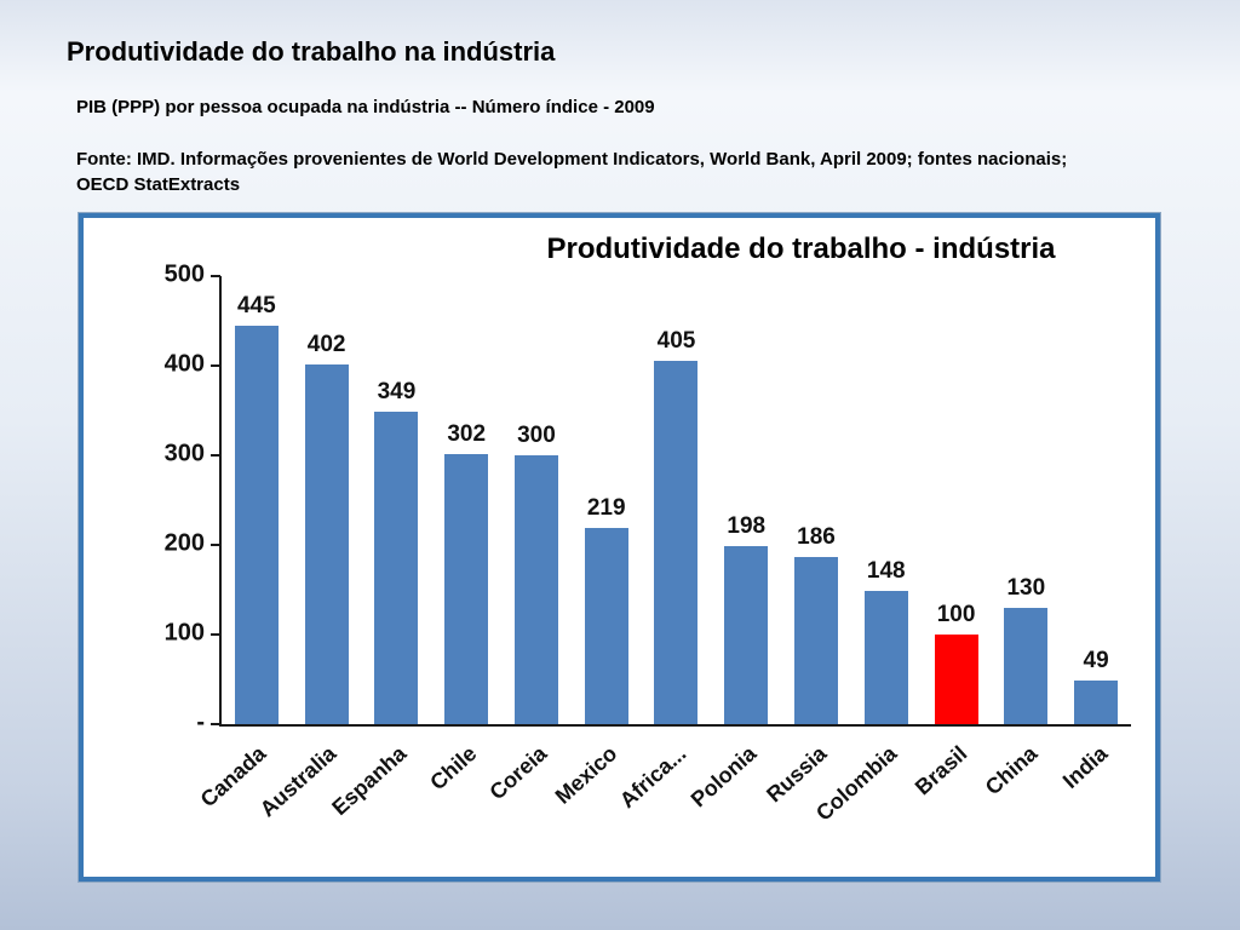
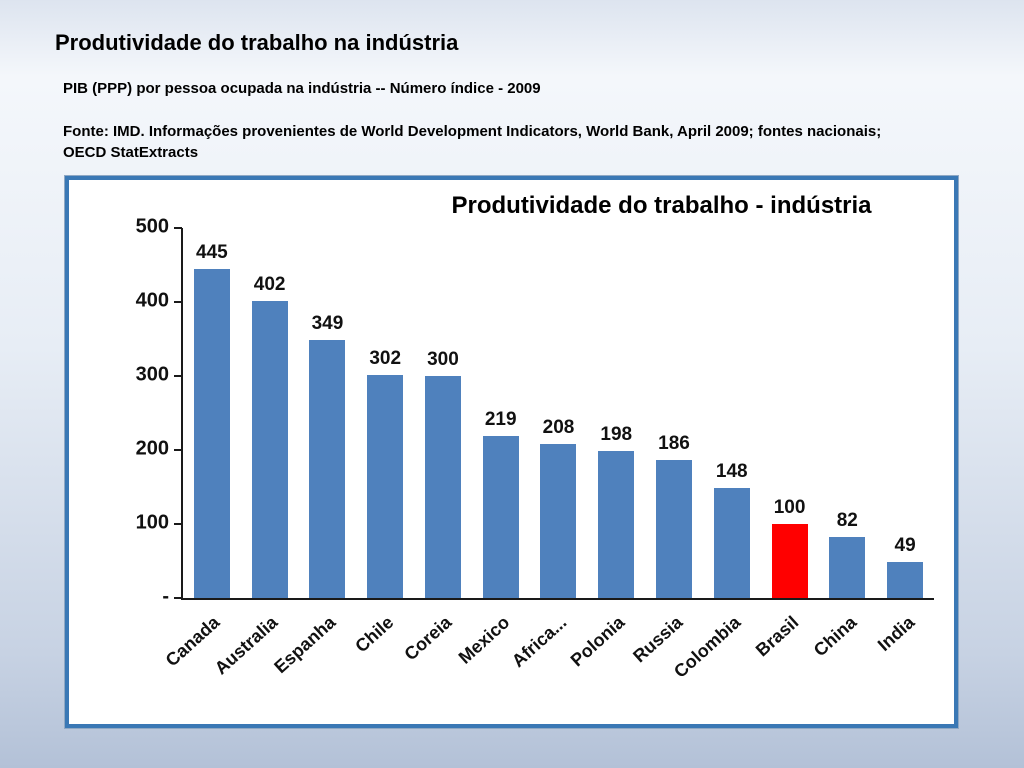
Africa...: 405 -> 208
China: 130 -> 82
